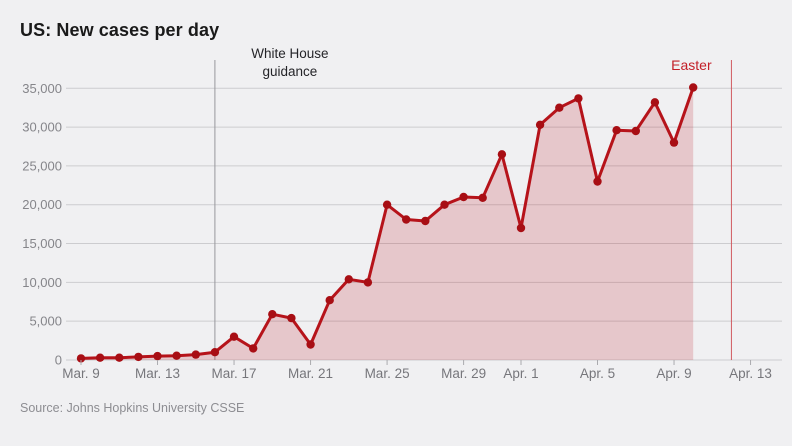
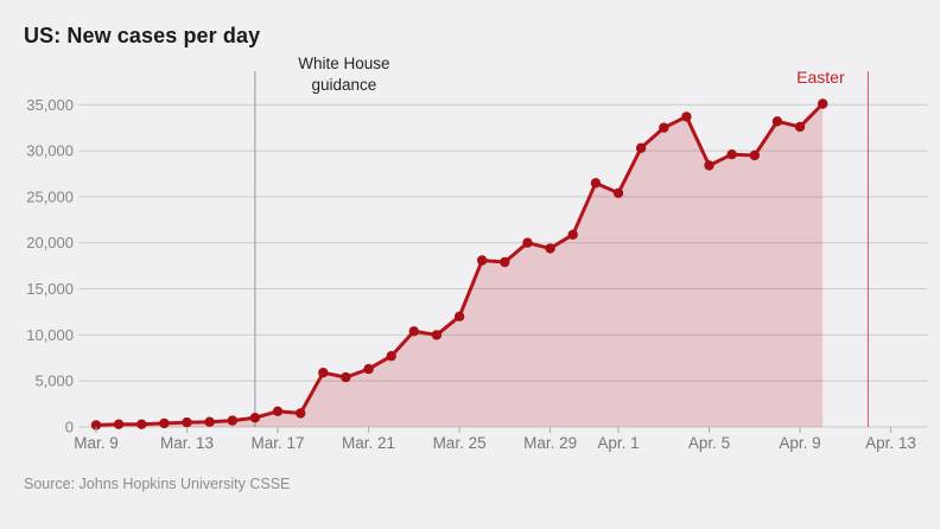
Mar. 17: 3000 -> 2000
Mar. 21: 2000 -> 6000
Mar. 25: 20000 -> 12000
Mar. 29: 21000 -> 19000
Apr. 1: 17000 -> 25000
Apr. 5: 23000 -> 28000
Apr. 9: 28000 -> 33000
